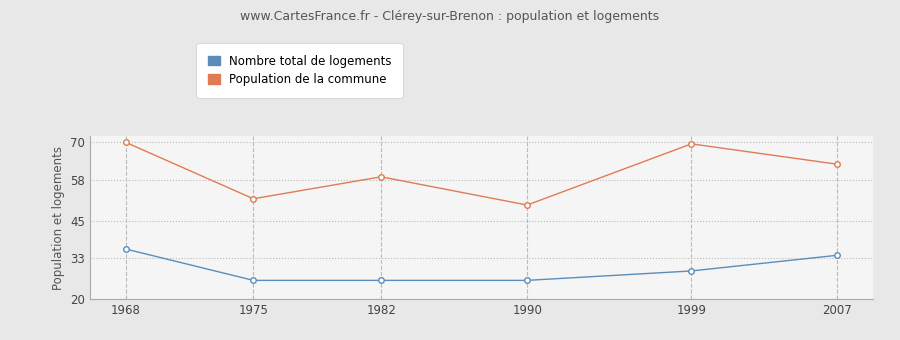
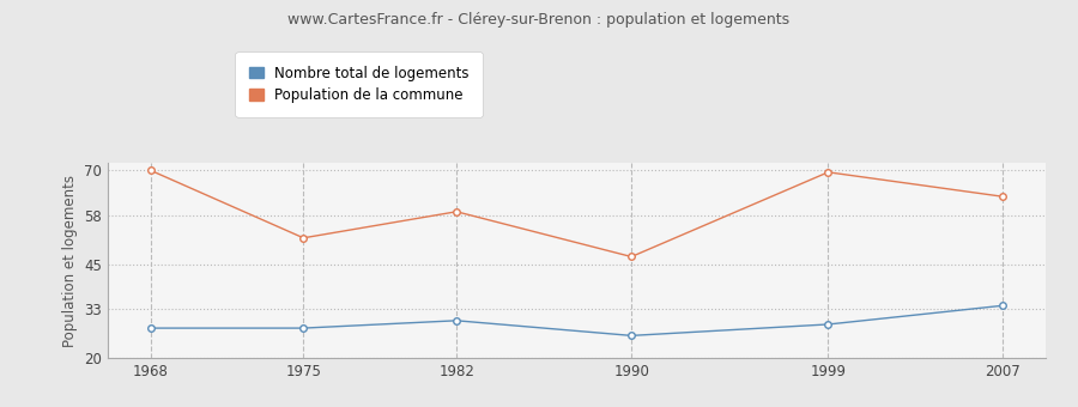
Nombre total de logements/1968: 36 -> 28
Nombre total de logements/1975: 26 -> 28
Nombre total de logements/1982: 26 -> 30
Population de la commune/1990: 50.0 -> 47.0
